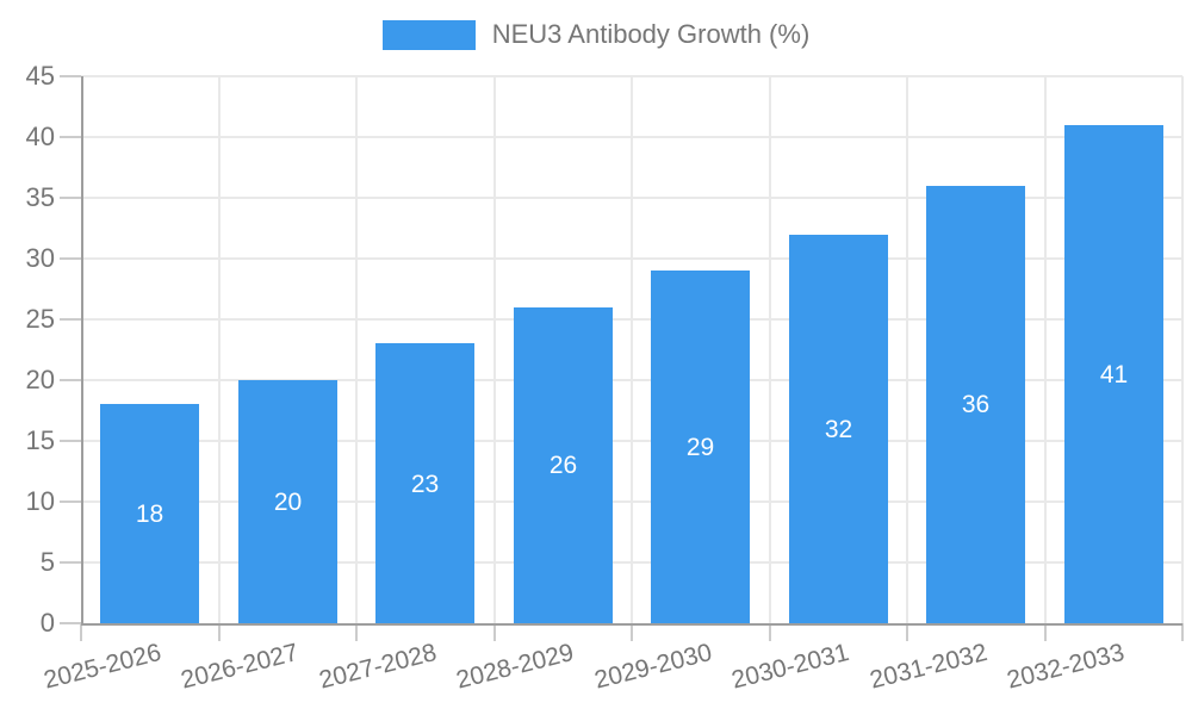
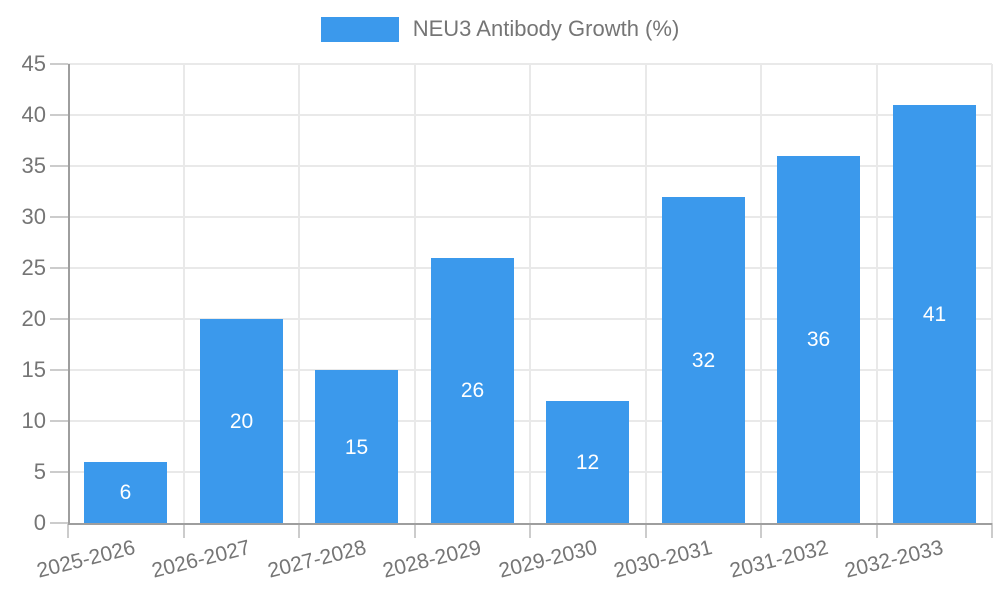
2025-2026: 18 -> 6
2027-2028: 23 -> 15
2029-2030: 29 -> 12
